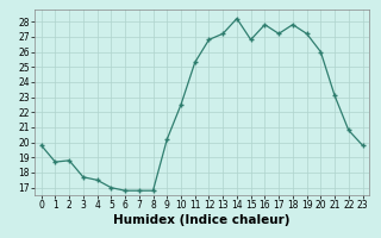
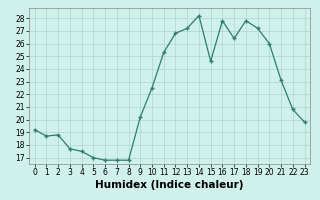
0: 19.8 -> 19.2
15: 26.8 -> 24.6
17: 27.2 -> 26.4
